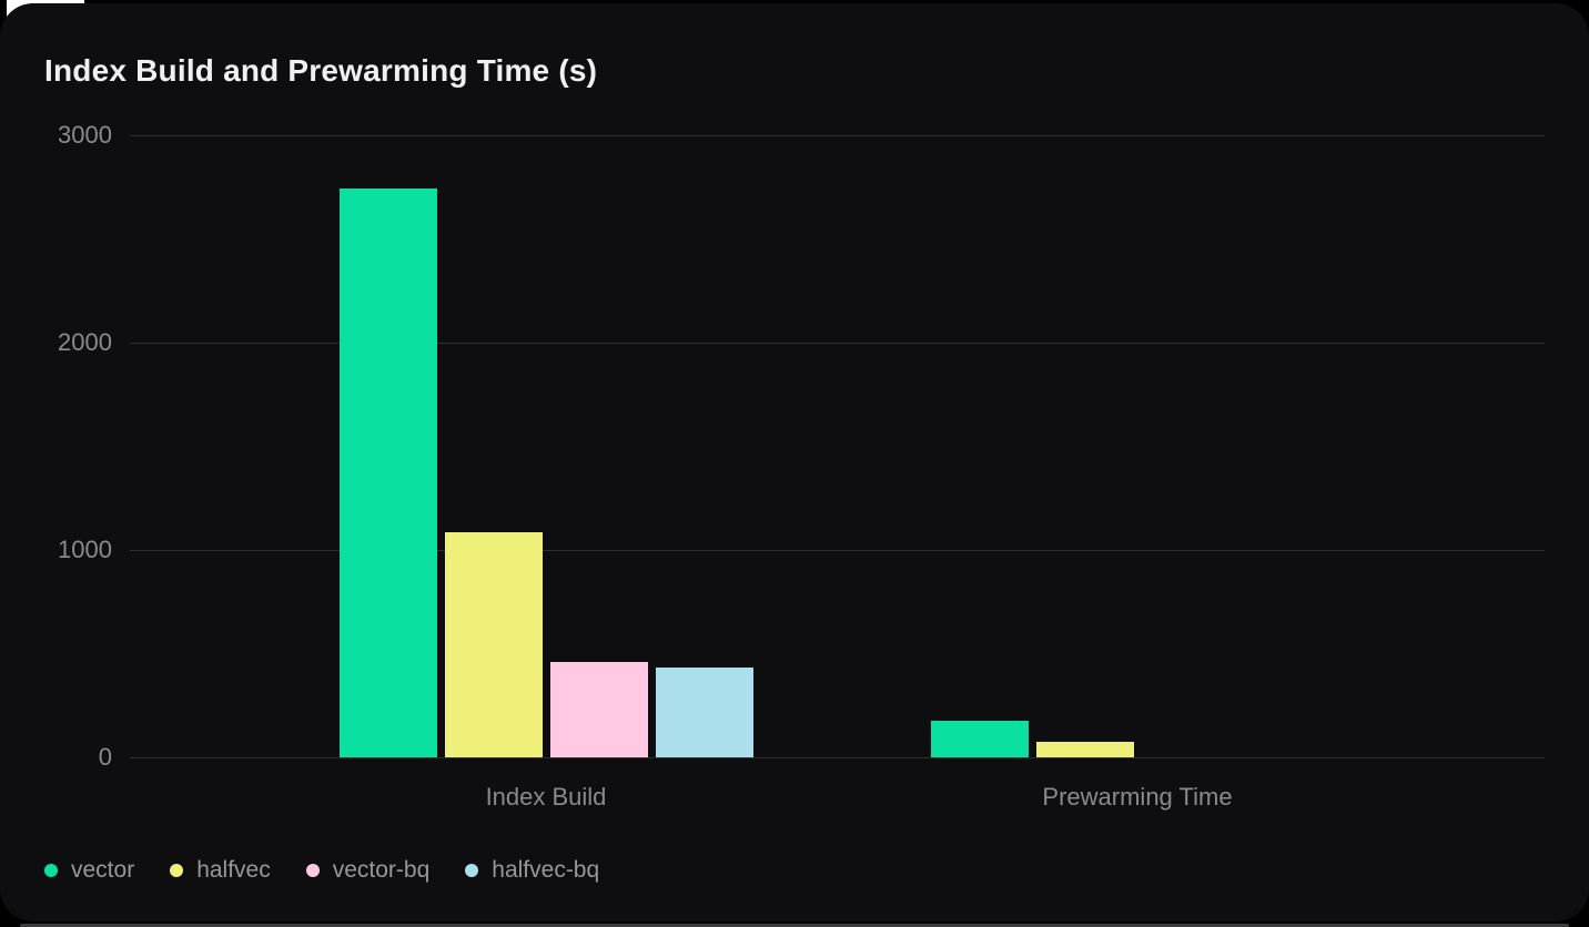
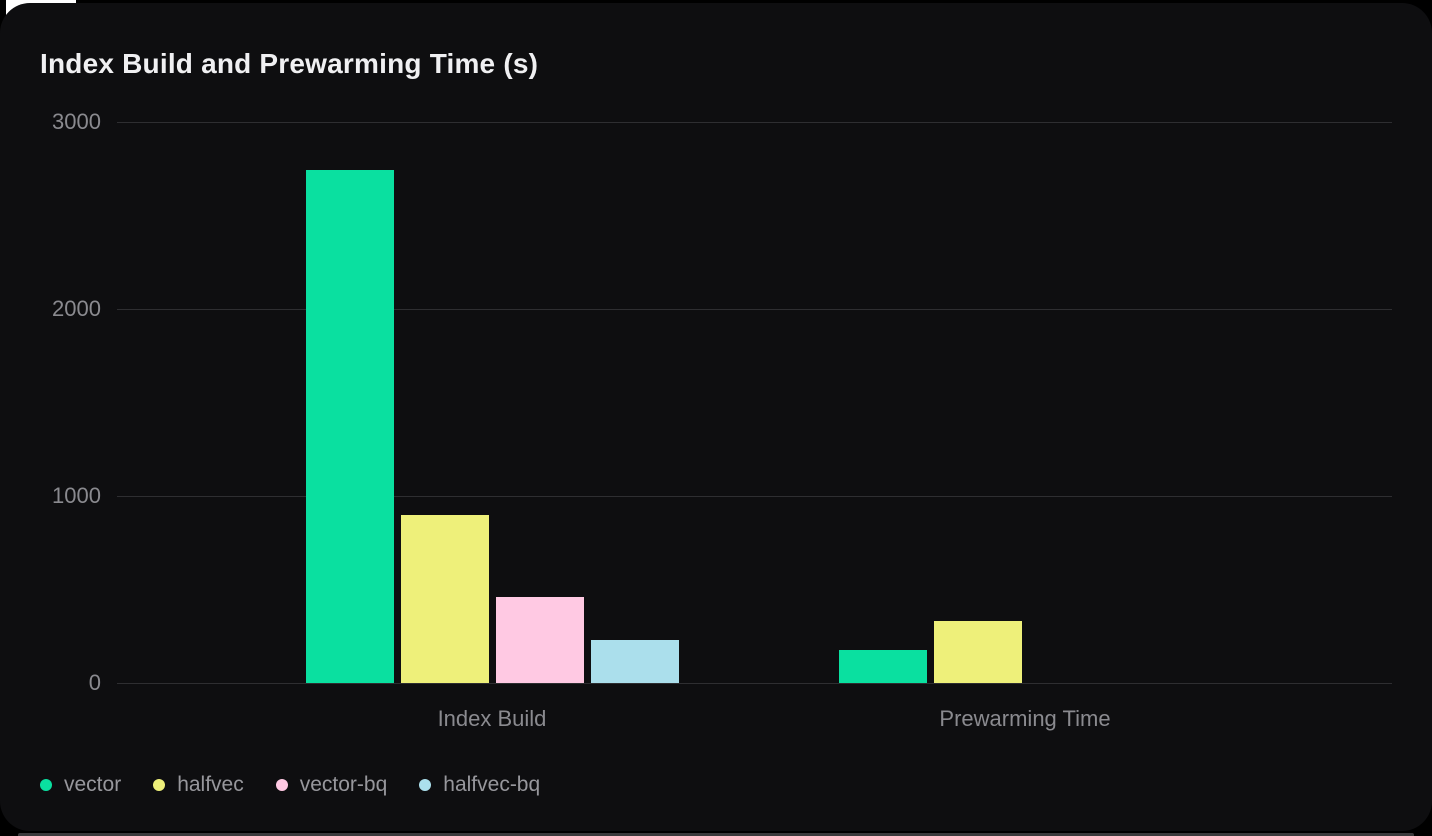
halfvec/Index Build: 1080 -> 900
halfvec-bq/Index Build: 440 -> 230
halfvec/Prewarming Time: 80 -> 330
